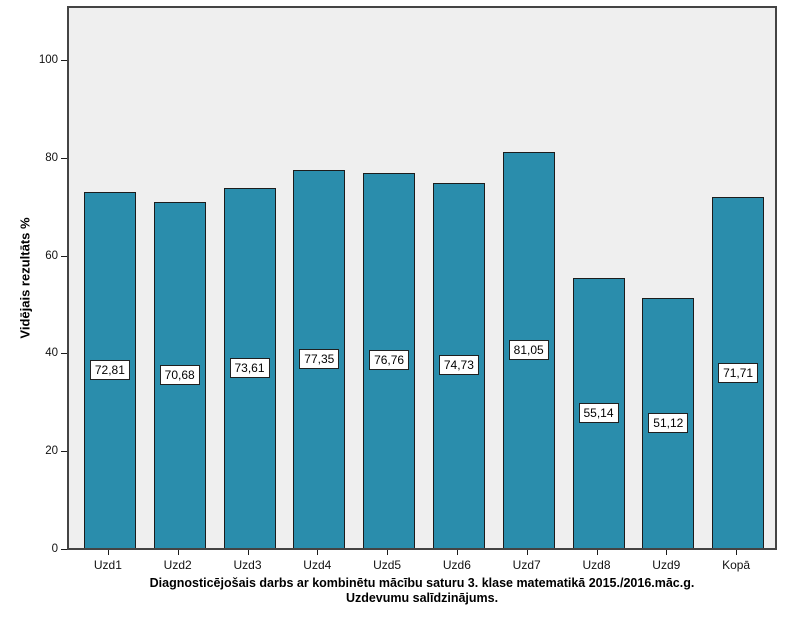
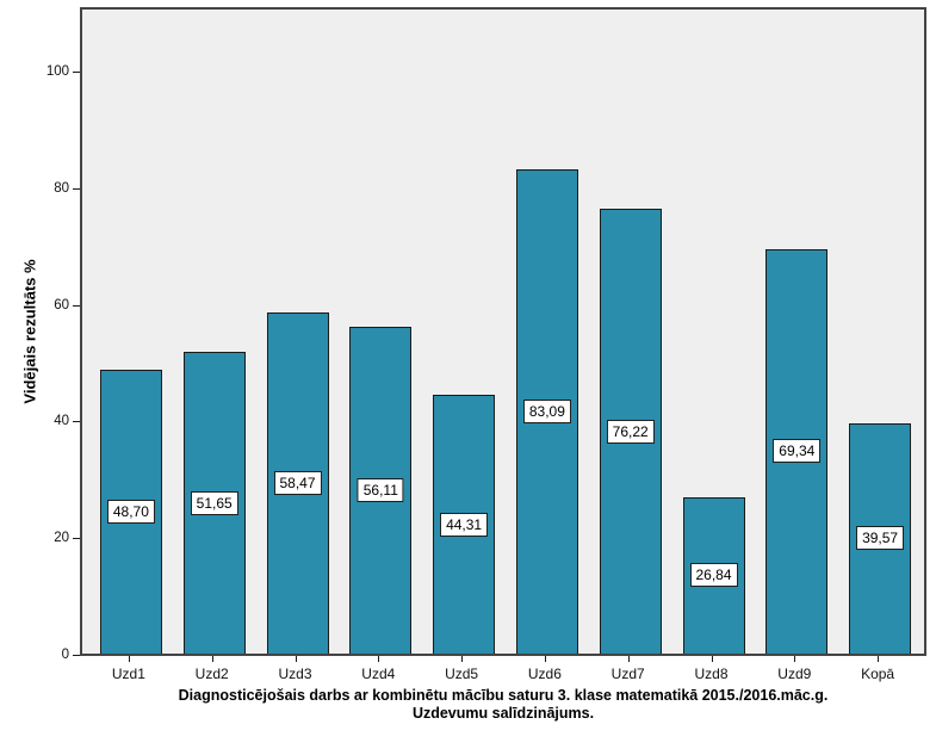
Uzd1: 72,81 -> 48,70
Uzd2: 70,68 -> 51,65
Uzd3: 73,61 -> 58,47
Uzd4: 77,35 -> 56,11
Uzd5: 76,76 -> 44,31
Uzd6: 74,73 -> 83,09
Uzd7: 81,05 -> 76,22
Uzd8: 55,14 -> 26,84
Uzd9: 51,12 -> 69,34
Kopā: 71,71 -> 39,57
